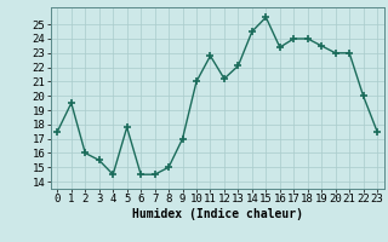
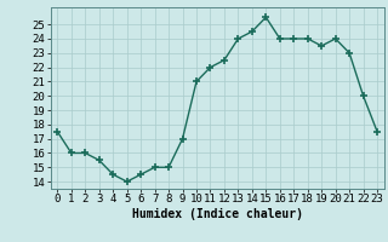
1: 19.5 -> 16.0
5: 17.8 -> 14.0
7: 14.5 -> 15.0
11: 22.8 -> 22.0
12: 21.2 -> 22.5
13: 22.1 -> 24.0
16: 23.4 -> 24.0
20: 23.0 -> 24.0
